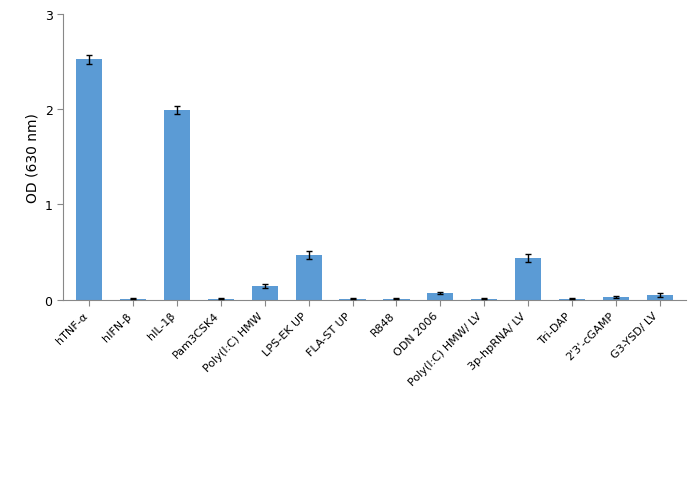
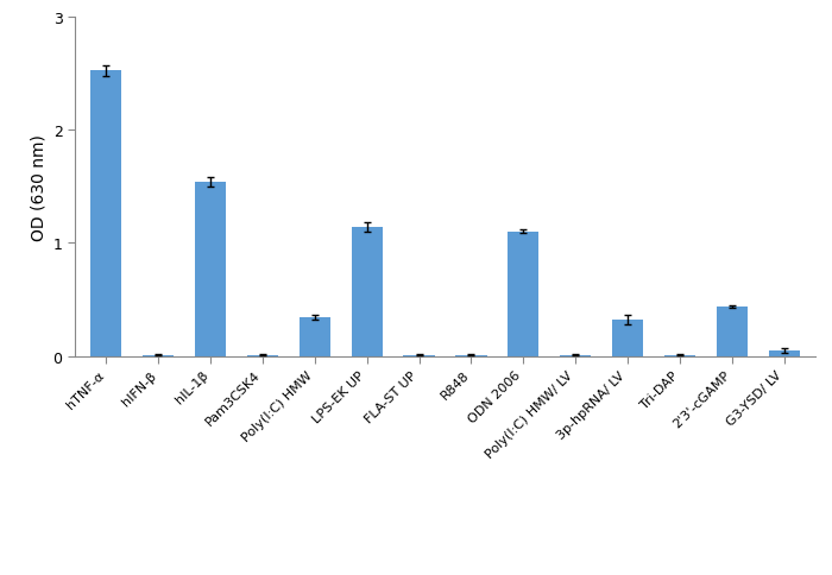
hIL-1β: 1.99 -> 1.54
Poly(I:C) HMW: 0.14 -> 0.34
LPS-EK UP: 0.47 -> 1.14
ODN 2006: 0.07 -> 1.10
3p-hpRNA/ LV: 0.44 -> 0.32
2'3'-cGAMP: 0.03 -> 0.44
